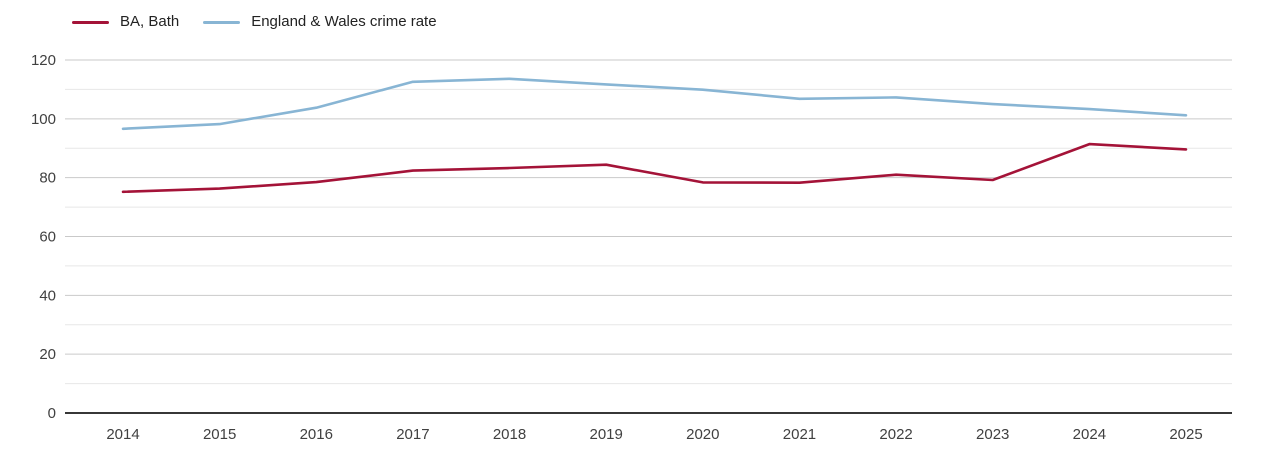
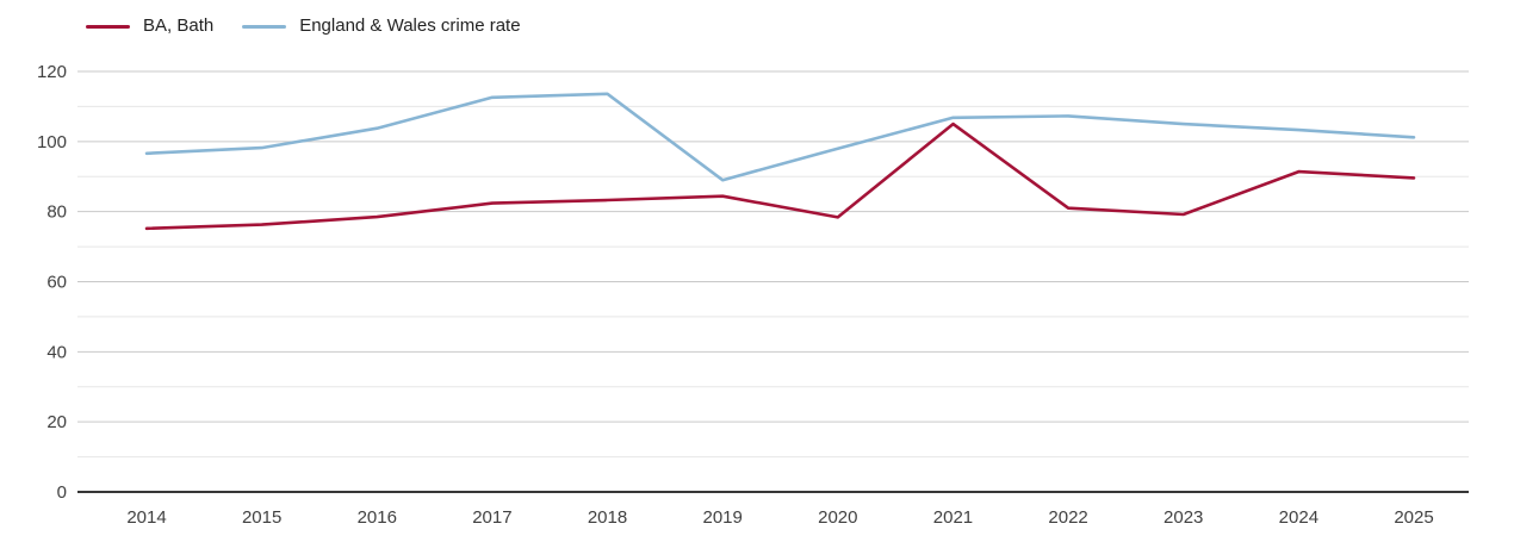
England & Wales crime rate/2019: 112 -> 89
England & Wales crime rate/2020: 110 -> 98
BA, Bath/2021: 78 -> 105
